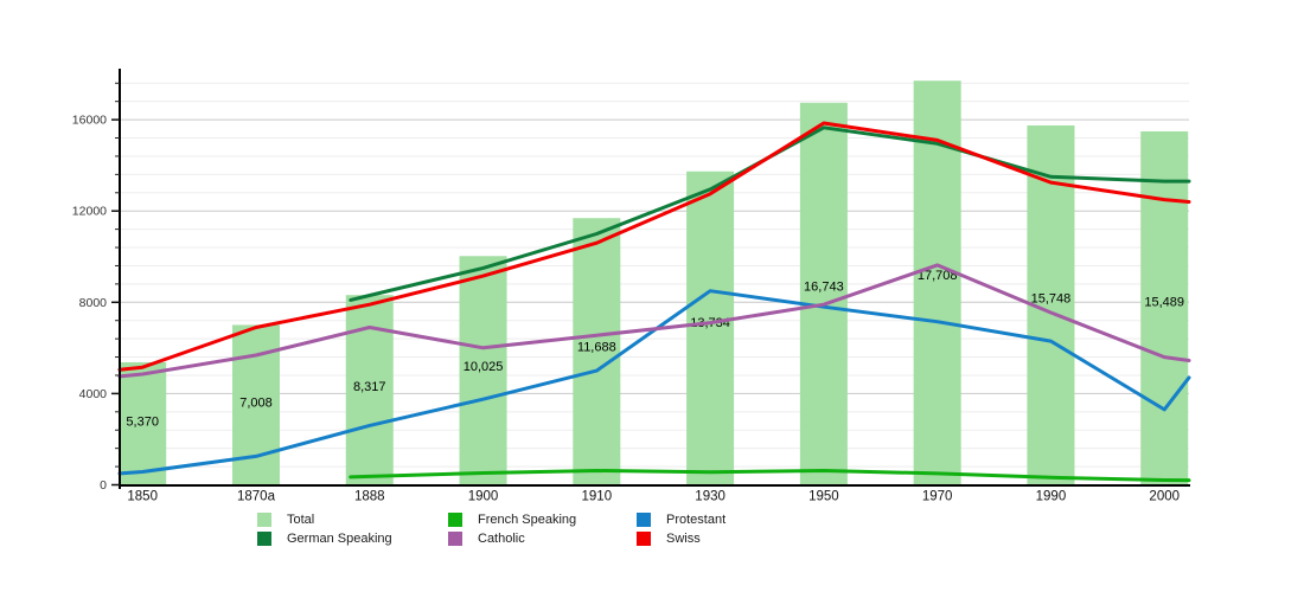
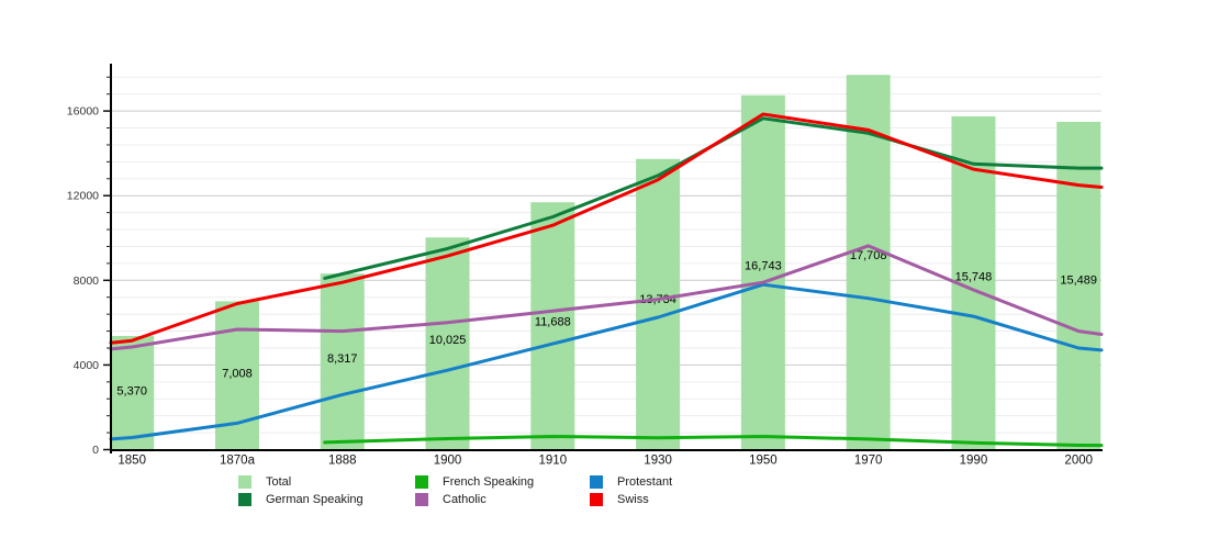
Catholic/1888: 6900 -> 5600
Protestant/1930: 8500 -> 6200
Protestant/2000: 3300 -> 4800
